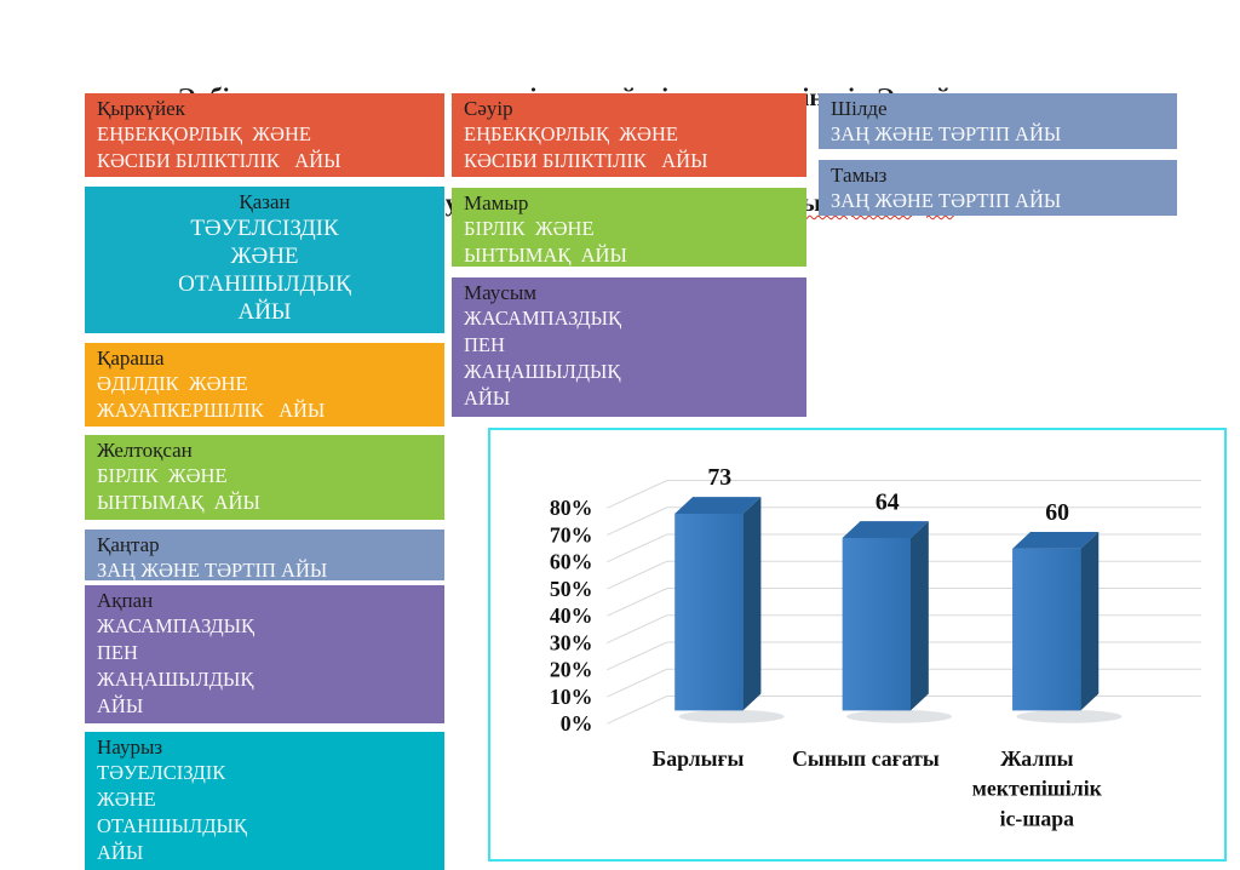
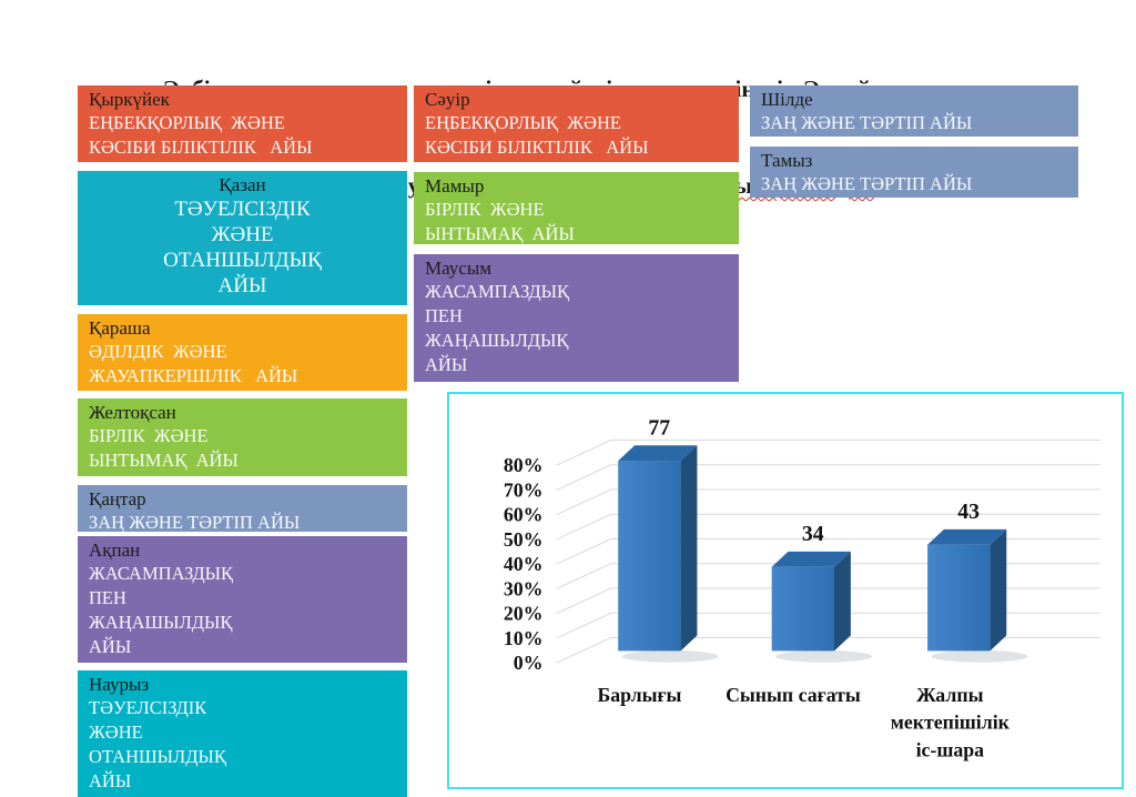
Барлығы: 73 -> 77
Сынып сағаты: 64 -> 34
Жалпы мектепішілік іс-шара: 60 -> 43
